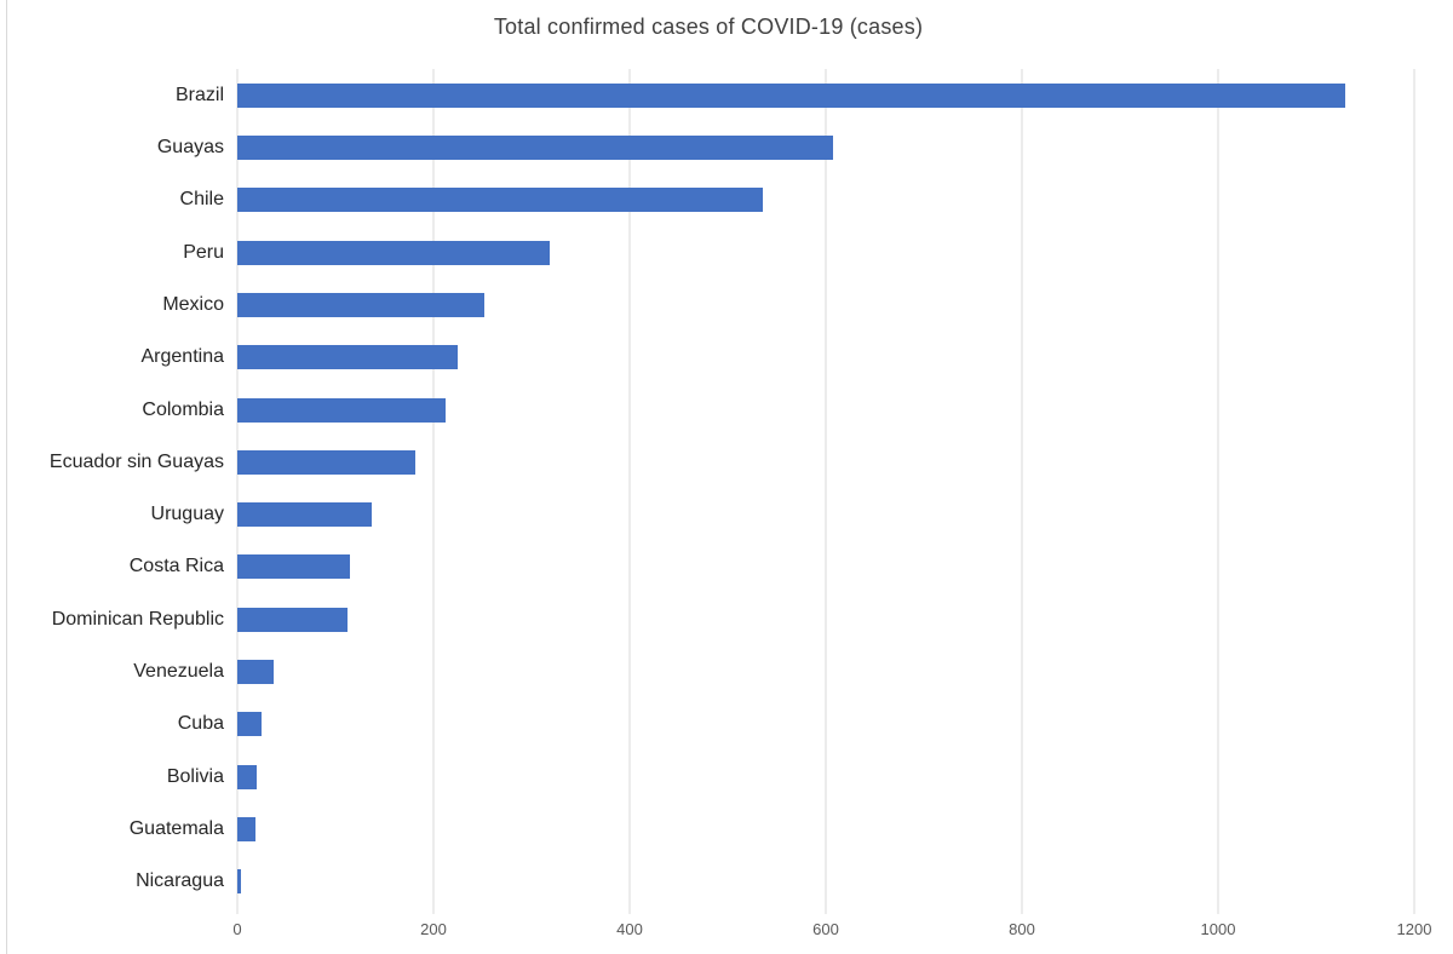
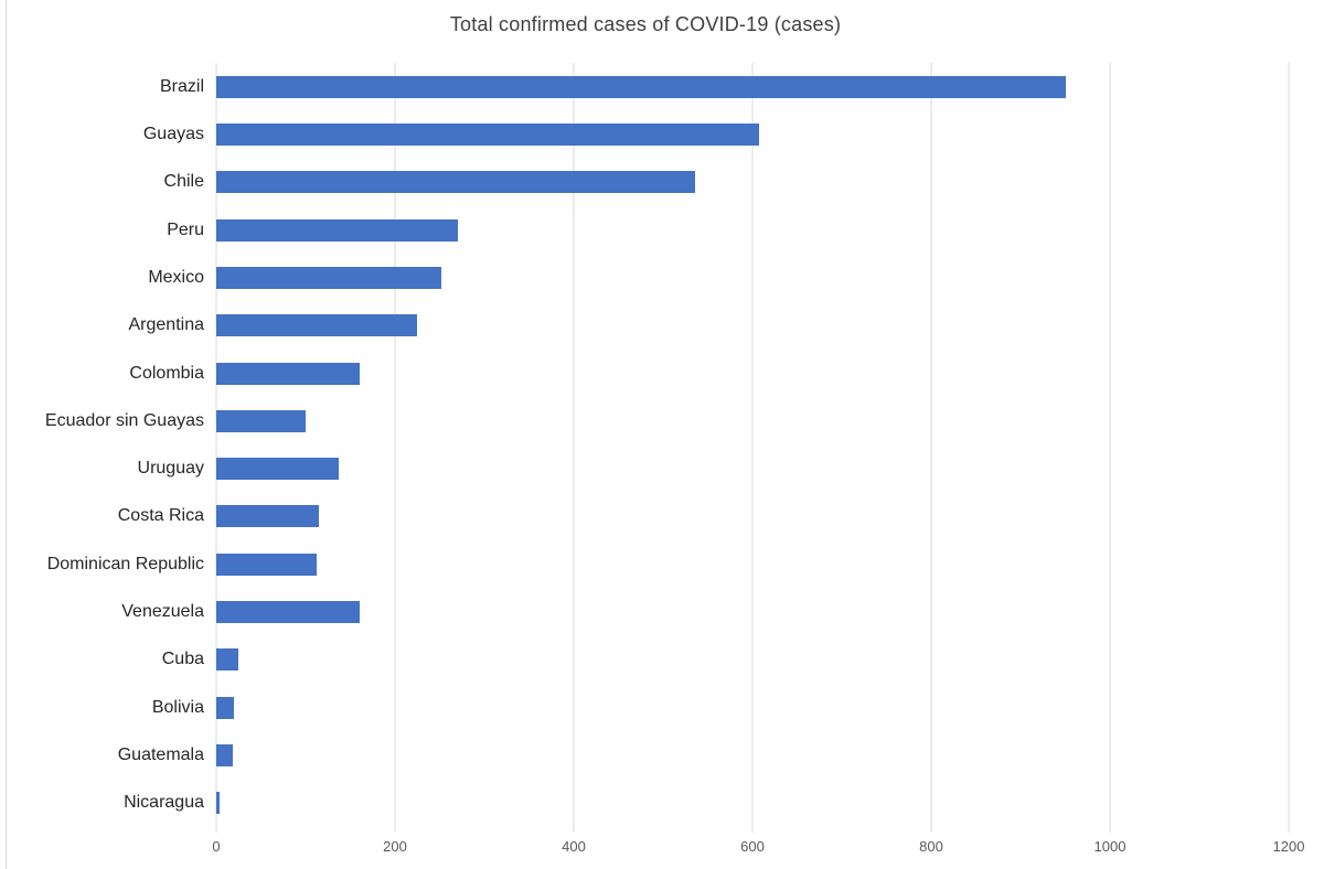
Brazil: 1130 -> 950
Peru: 320 -> 270
Colombia: 210 -> 160
Ecuador sin Guayas: 180 -> 100
Venezuela: 40 -> 160
